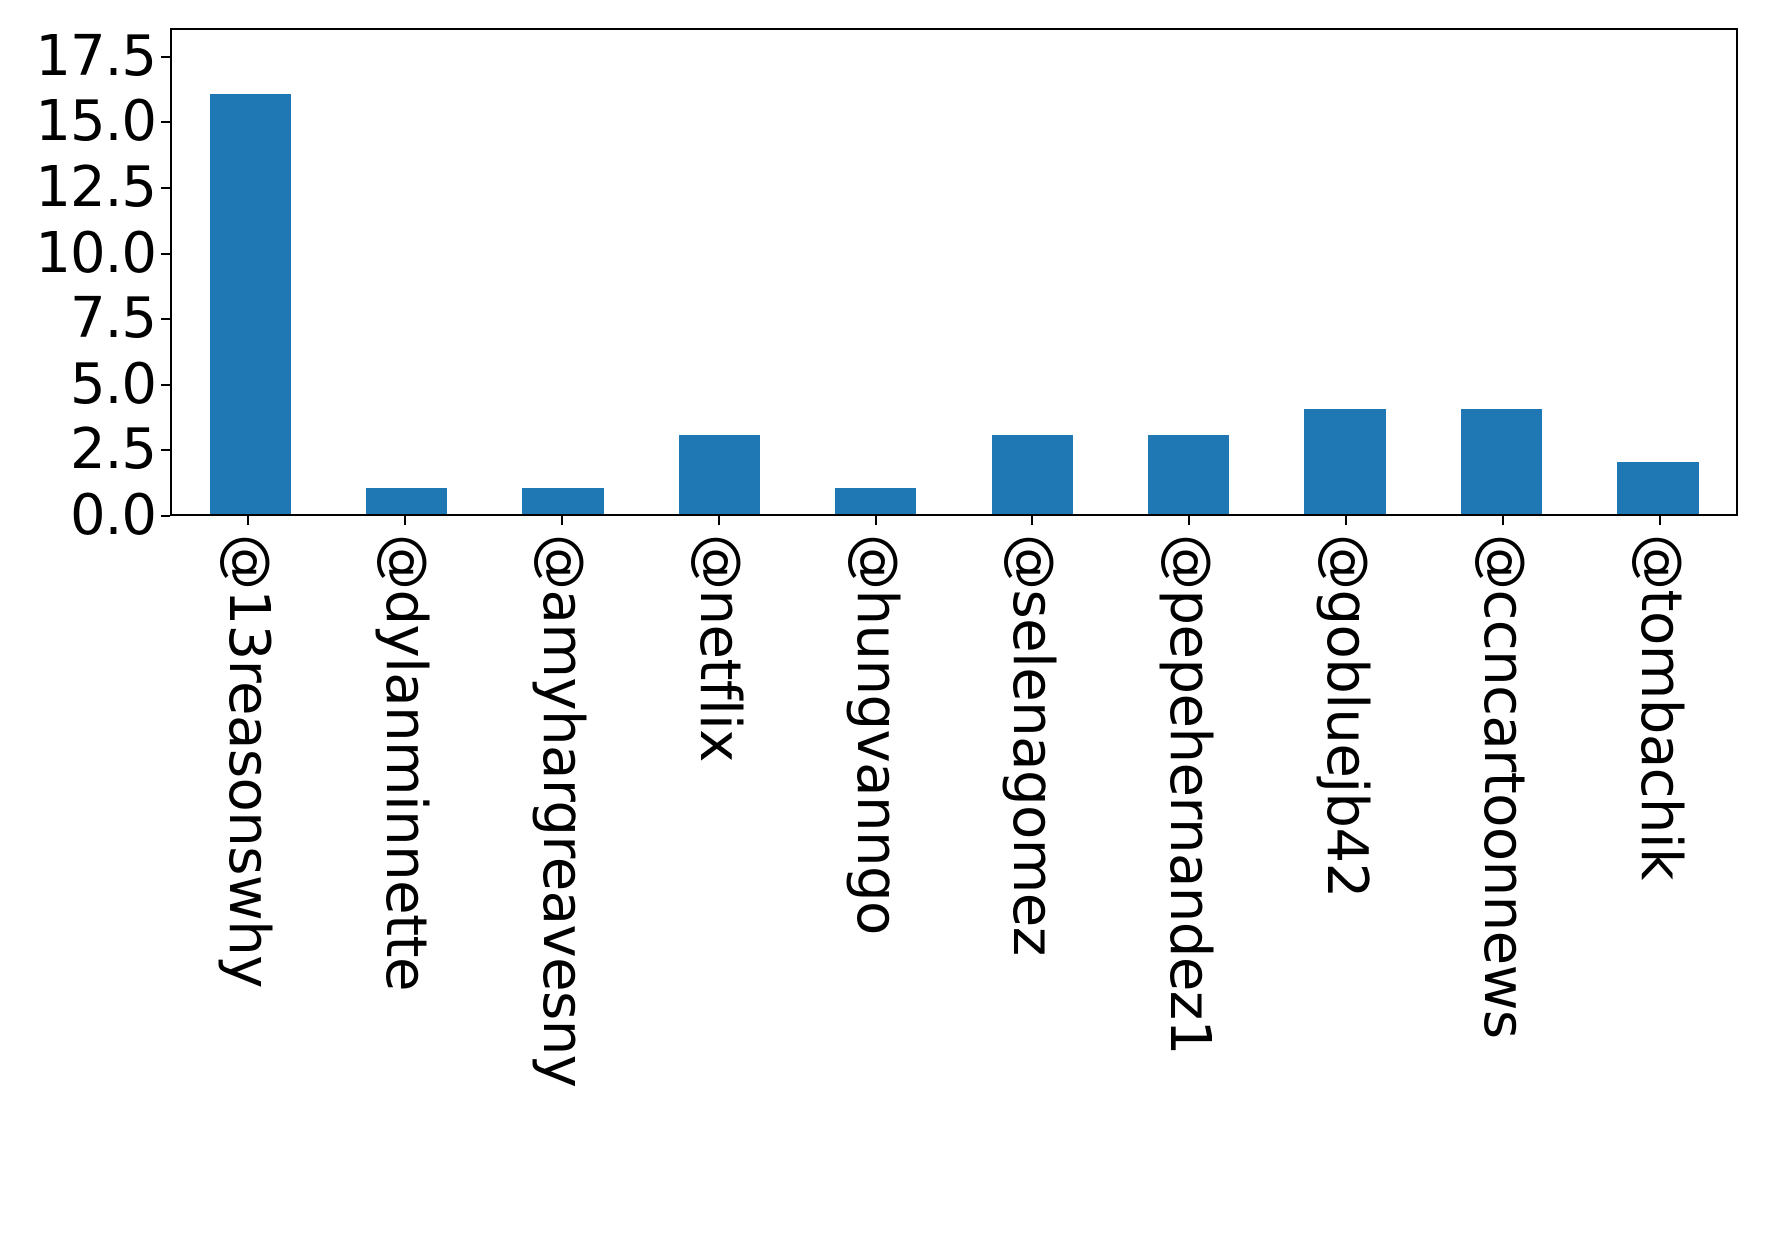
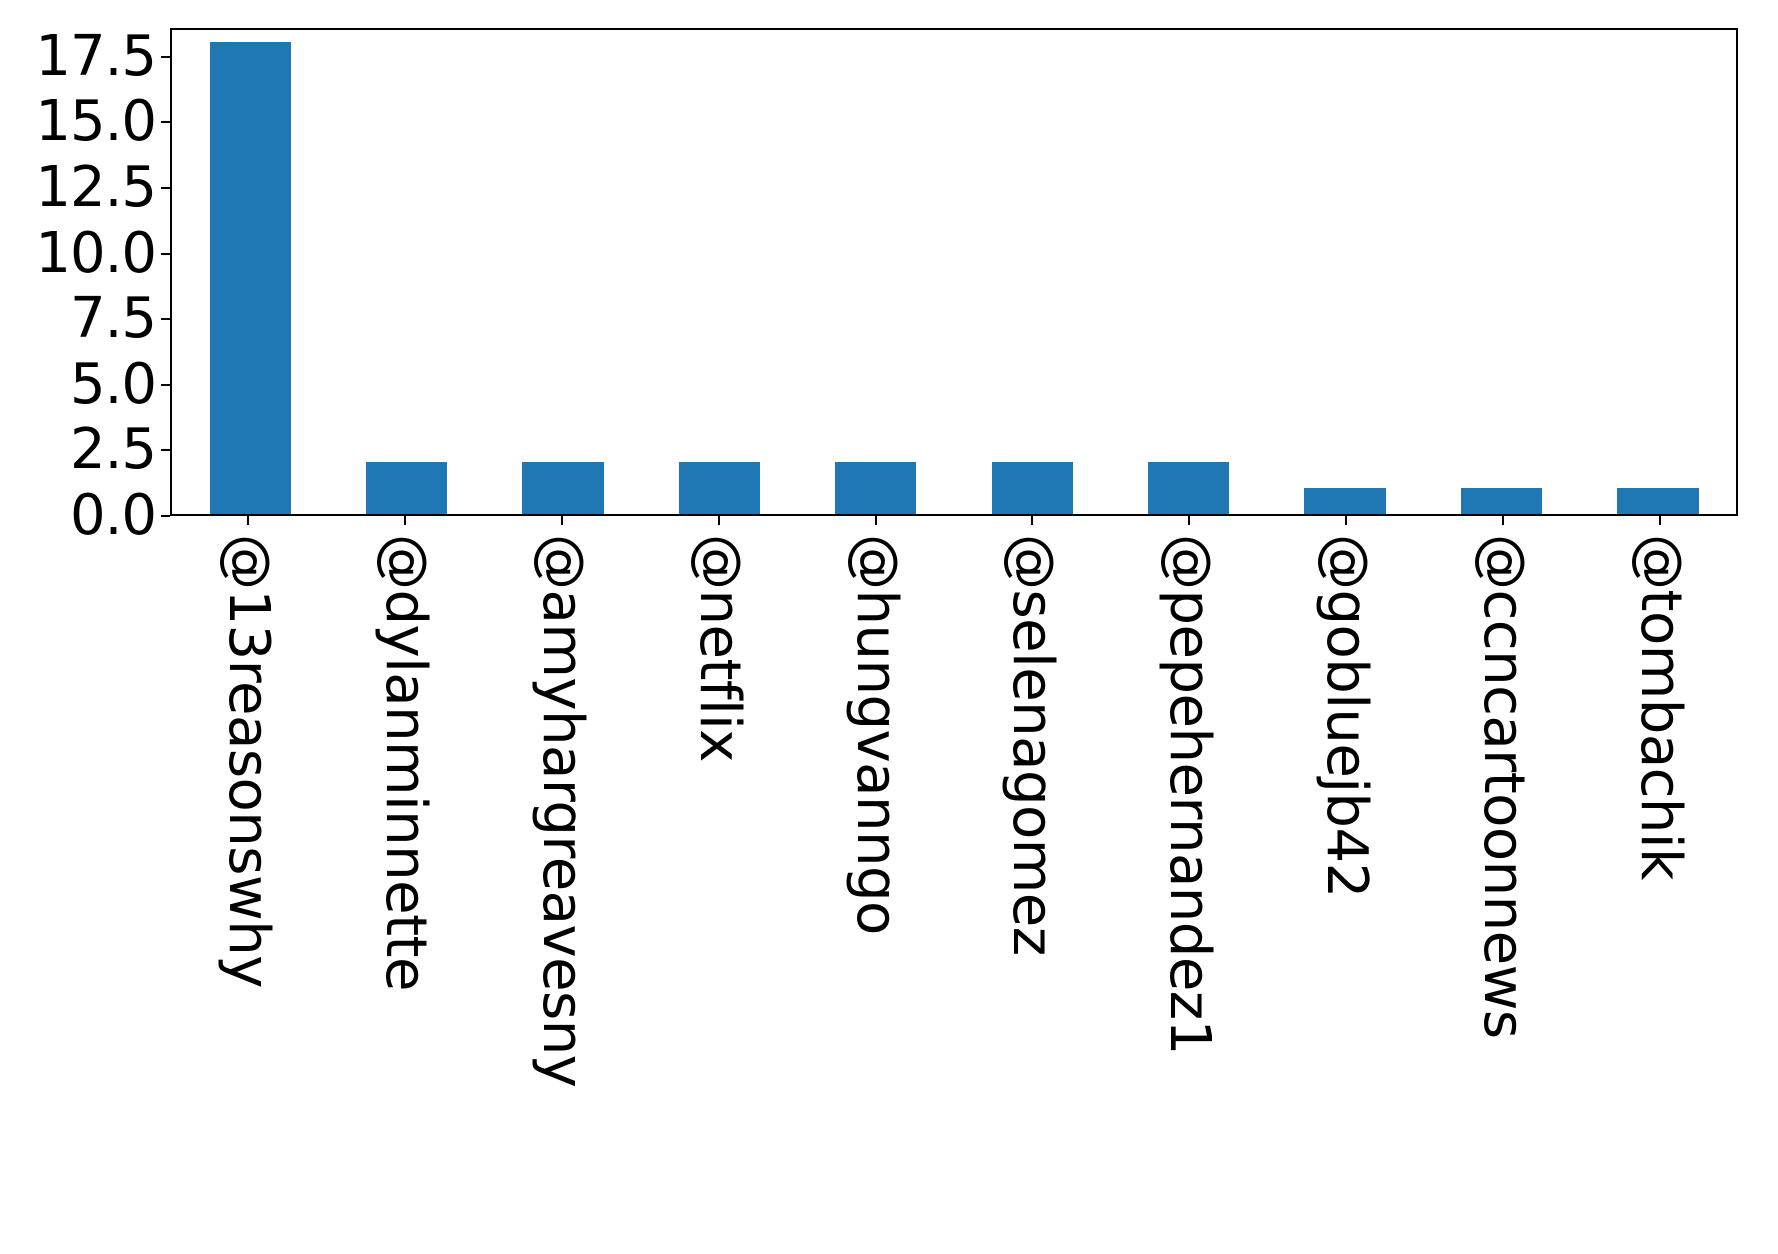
@13reasonswhy: 16 -> 18
@dylanminnette: 1 -> 2
@amyhargreavesny: 1 -> 2
@netflix: 3 -> 2
@hungvanngo: 1 -> 2
@selenagomez: 3 -> 2
@pepehernandez1: 3 -> 2
@gobluejb42: 4 -> 1
@ccncartoonnews: 4 -> 1
@tombachik: 2 -> 1
